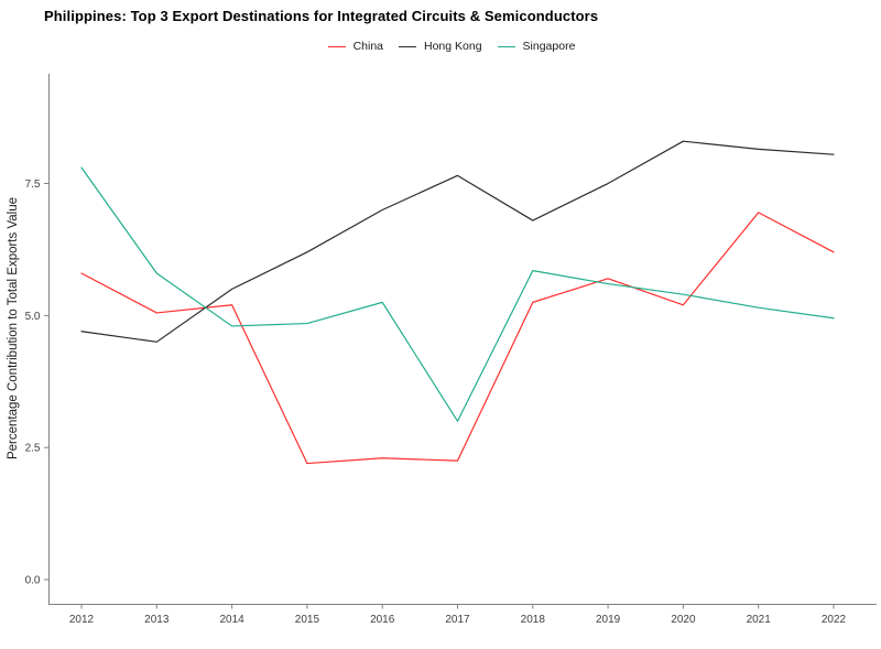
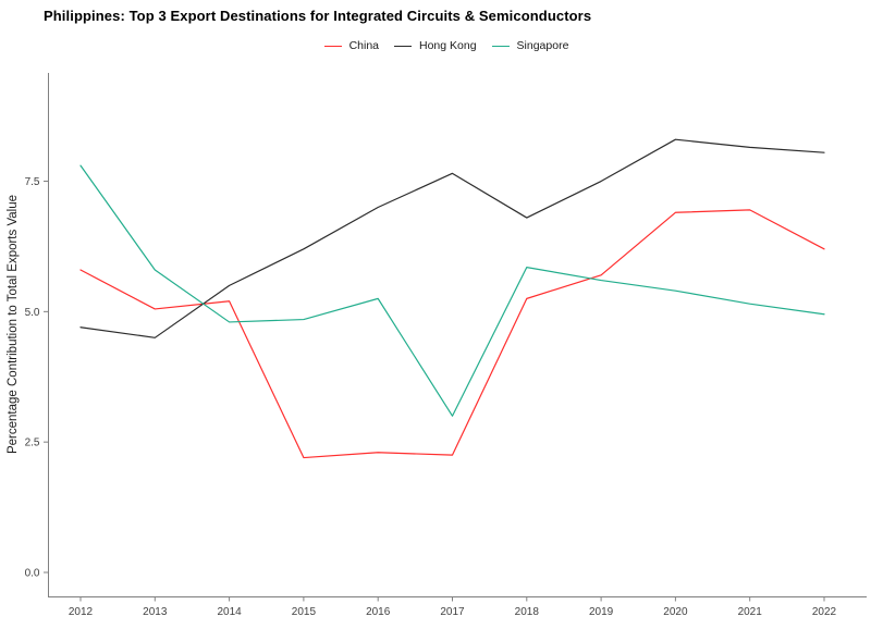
China/2020: 5.2 -> 6.9
